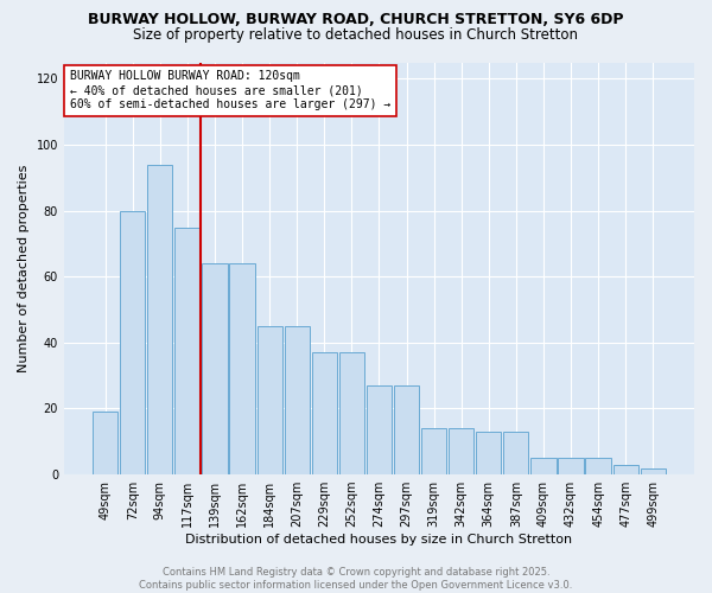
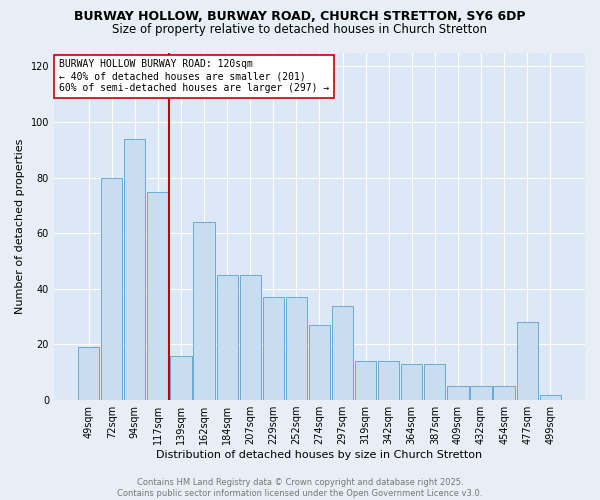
139sqm: 64 -> 16
297sqm: 27 -> 34
477sqm: 3 -> 28
